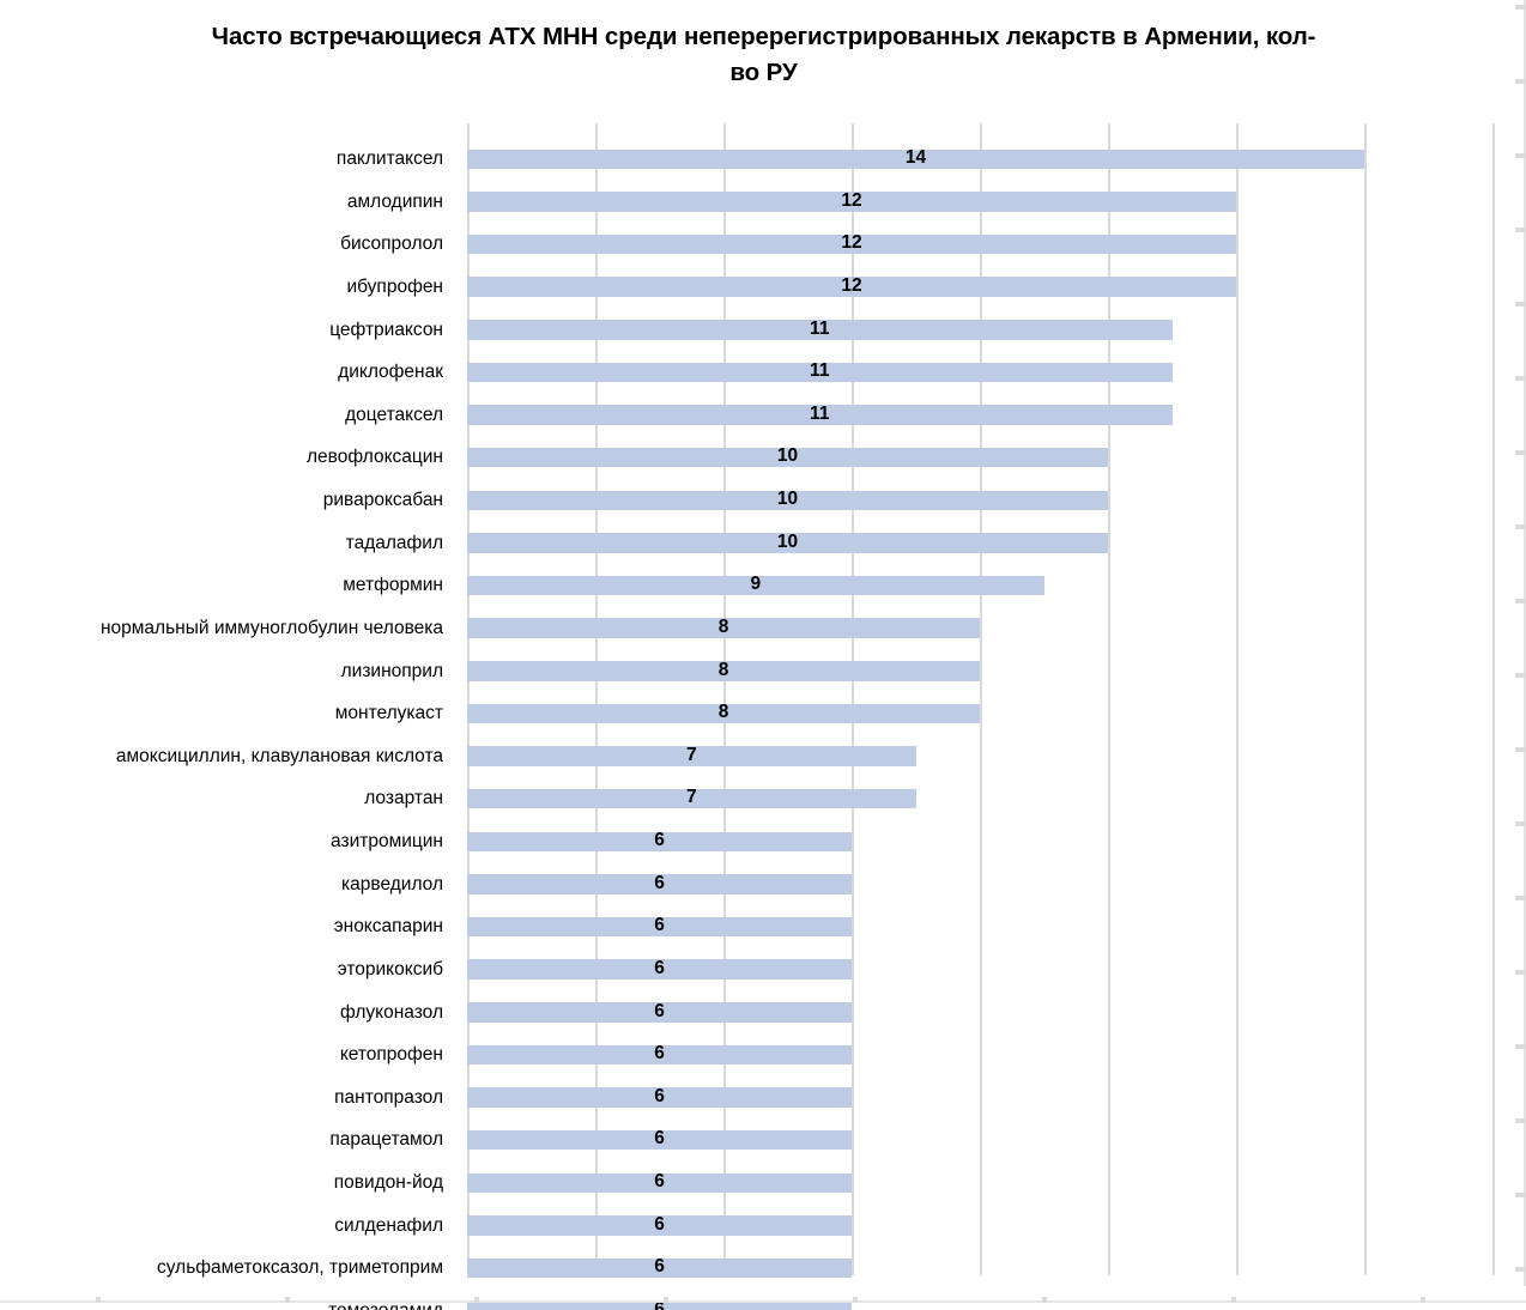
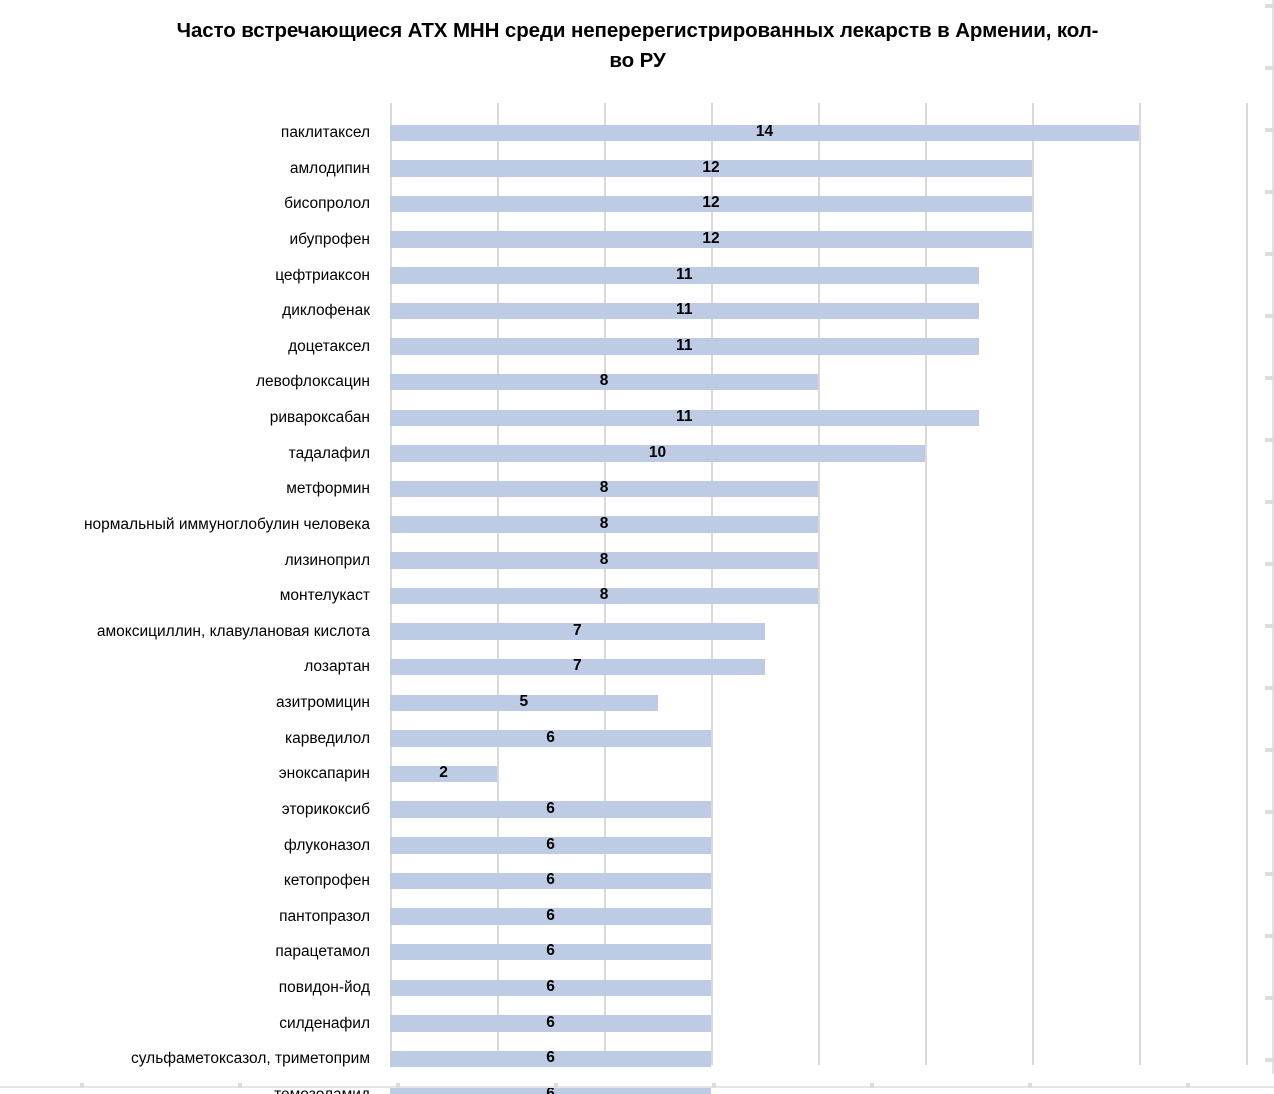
левофлоксацин: 10 -> 8
ривароксабан: 10 -> 11
метформин: 9 -> 8
азитромицин: 6 -> 5
эноксапарин: 6 -> 2
